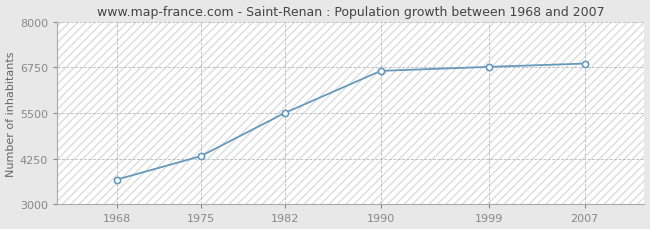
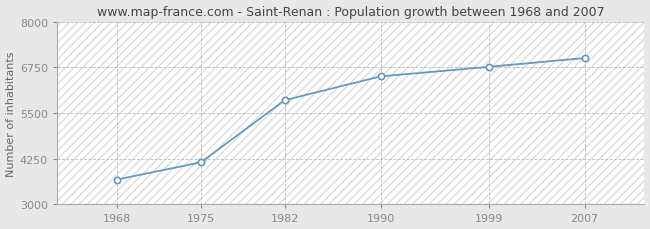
1975: 4320 -> 4150
1982: 5500 -> 5850
1990: 6650 -> 6500
2007: 6850 -> 7000
